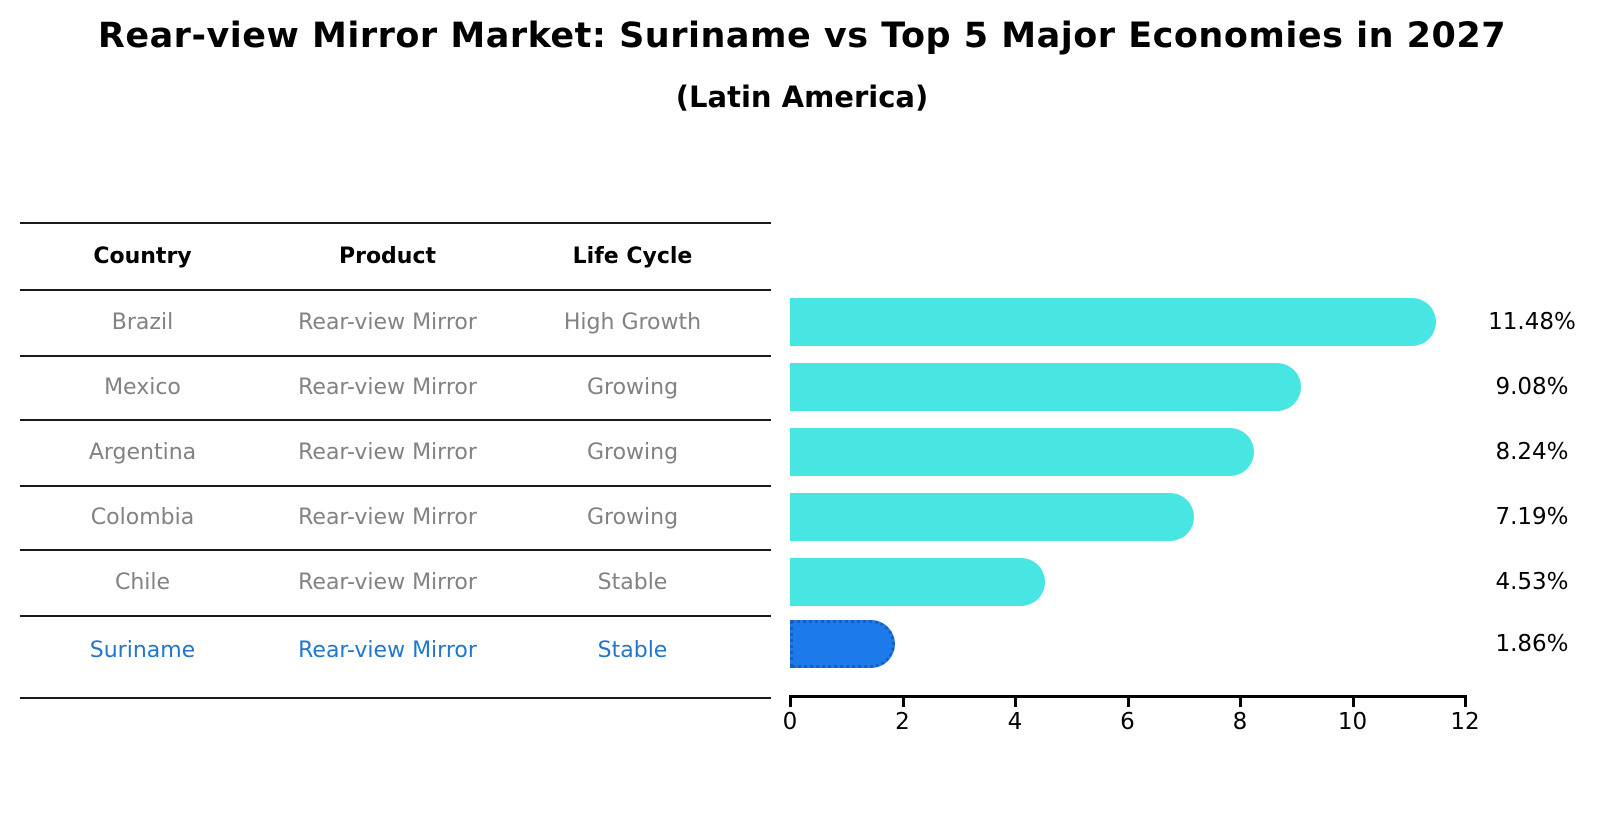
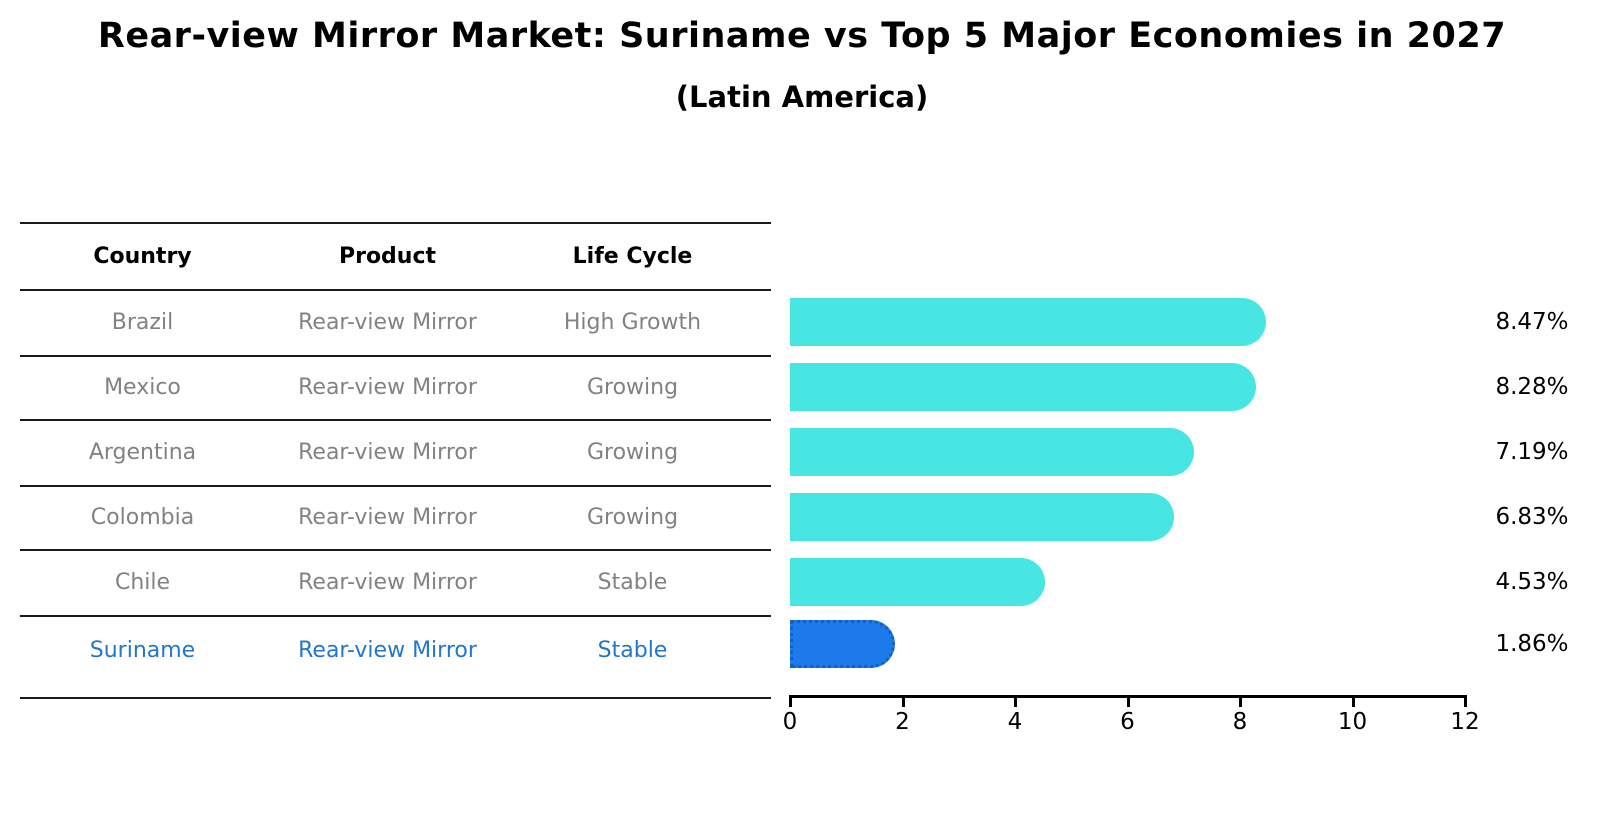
Brazil: 11.48% -> 8.47%
Mexico: 9.08% -> 8.28%
Argentina: 8.24% -> 7.19%
Colombia: 7.19% -> 6.83%
